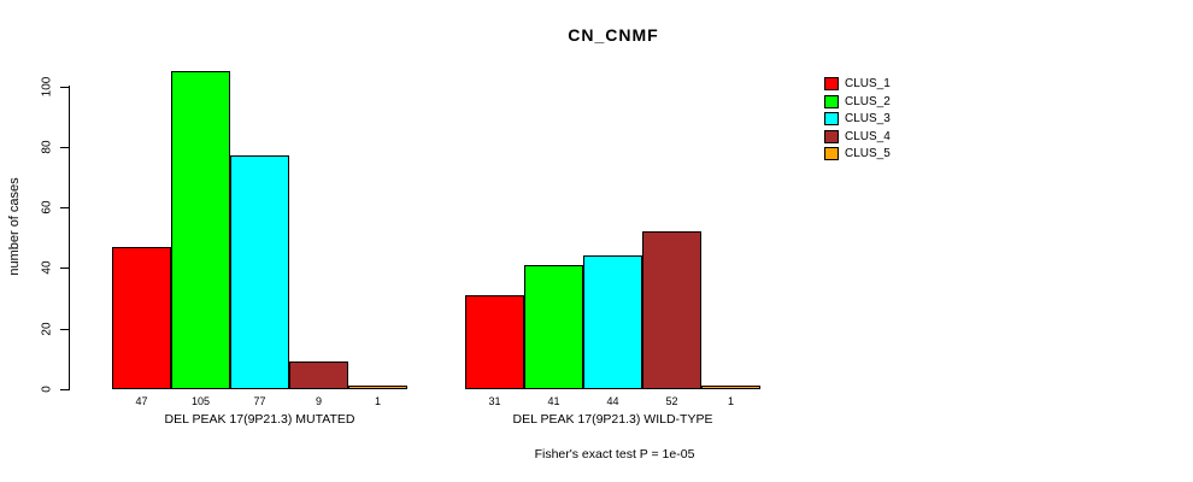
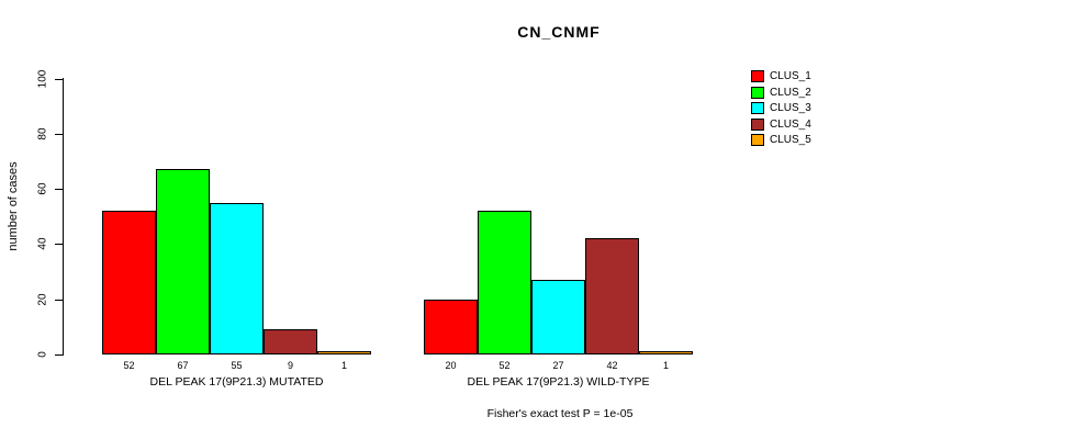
CLUS_1/DEL PEAK 17(9P21.3) MUTATED: 47 -> 52
CLUS_2/DEL PEAK 17(9P21.3) MUTATED: 105 -> 67
CLUS_3/DEL PEAK 17(9P21.3) MUTATED: 77 -> 55
CLUS_1/DEL PEAK 17(9P21.3) WILD-TYPE: 31 -> 20
CLUS_2/DEL PEAK 17(9P21.3) WILD-TYPE: 41 -> 52
CLUS_3/DEL PEAK 17(9P21.3) WILD-TYPE: 44 -> 27
CLUS_4/DEL PEAK 17(9P21.3) WILD-TYPE: 52 -> 42
